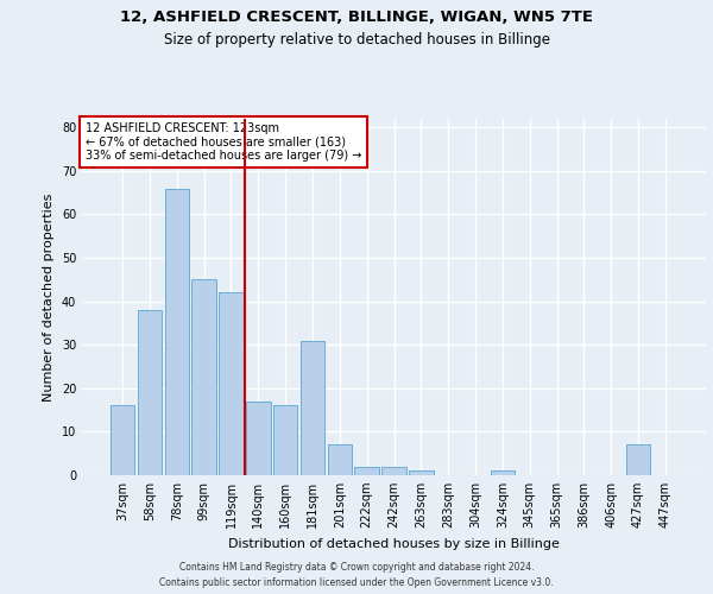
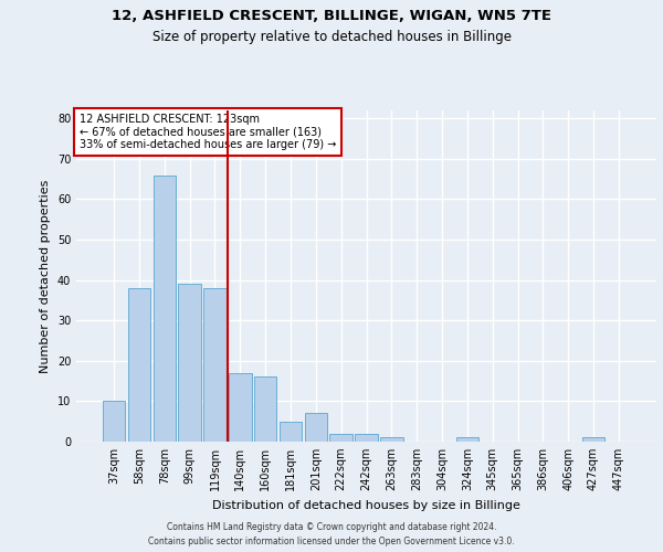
37sqm: 16 -> 10
99sqm: 45 -> 39
119sqm: 42 -> 38
181sqm: 31 -> 5
427sqm: 7 -> 1
